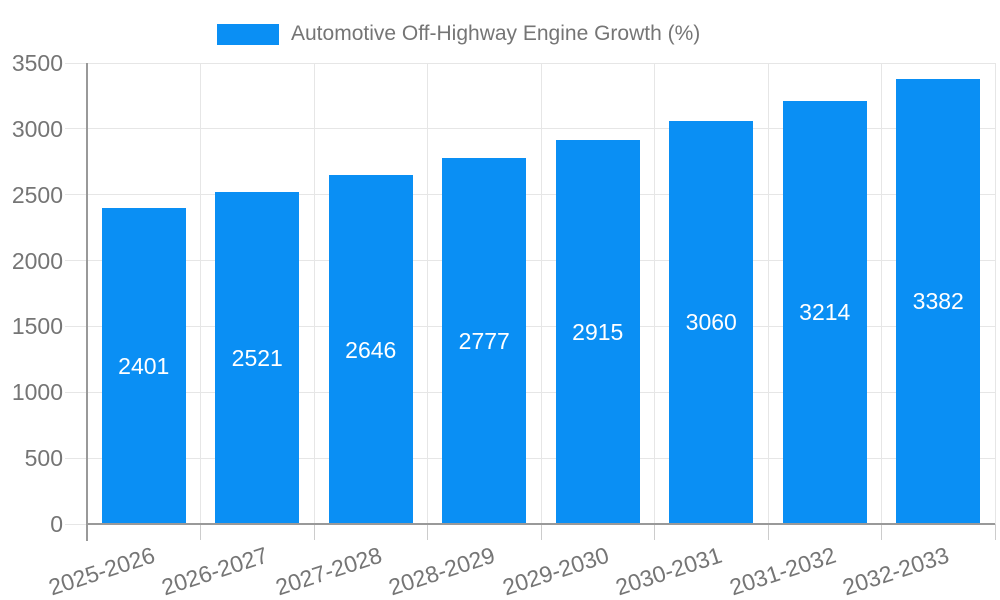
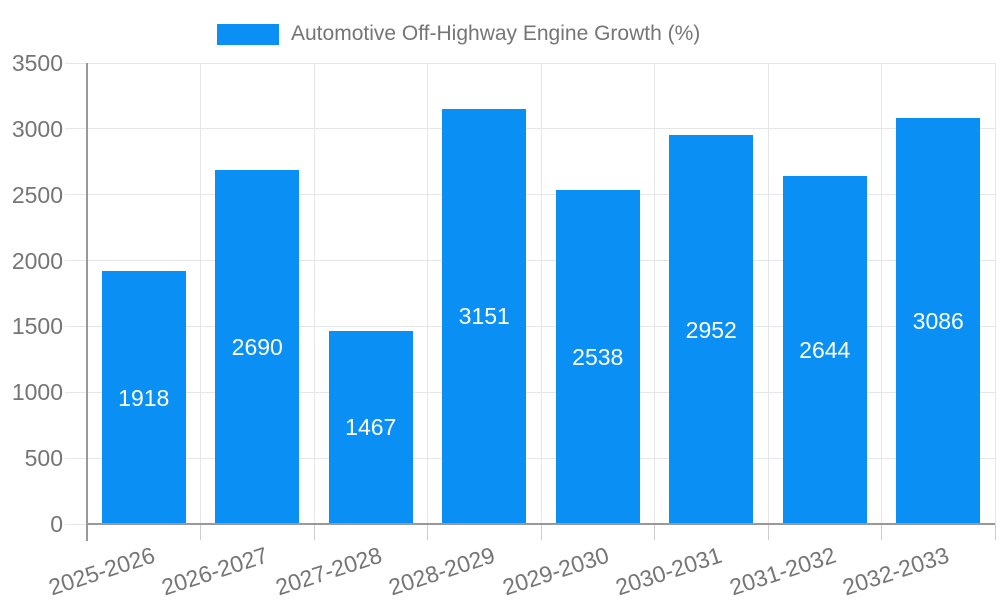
2025-2026: 2401 -> 1918
2026-2027: 2521 -> 2690
2027-2028: 2646 -> 1467
2028-2029: 2777 -> 3151
2029-2030: 2915 -> 2538
2030-2031: 3060 -> 2952
2031-2032: 3214 -> 2644
2032-2033: 3382 -> 3086
